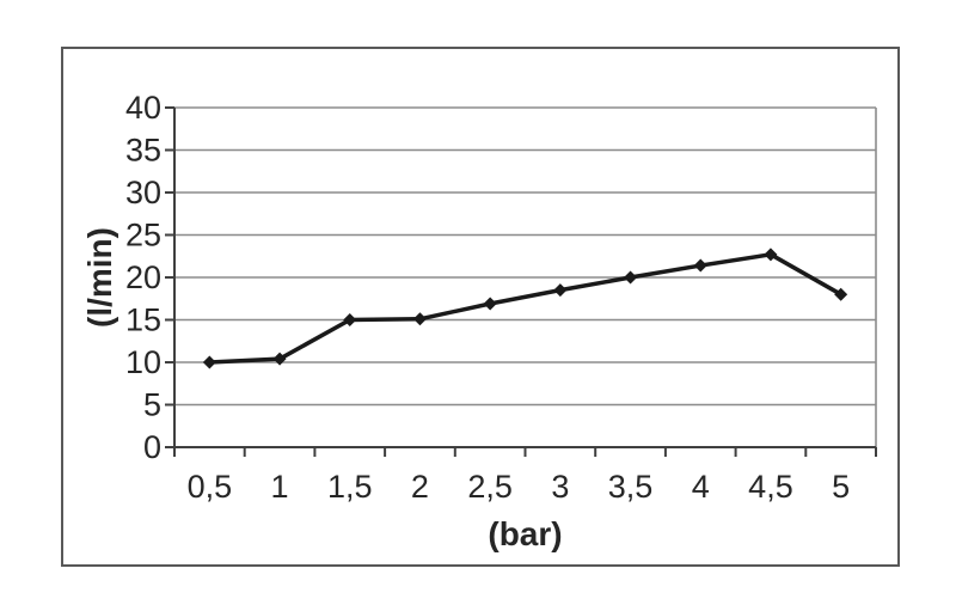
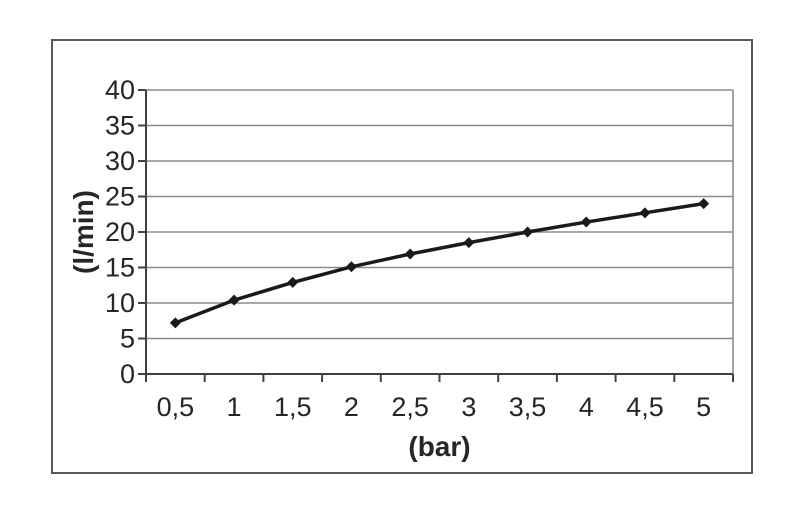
0,5: 10 -> 7
1,5: 15 -> 13
5: 18 -> 24
